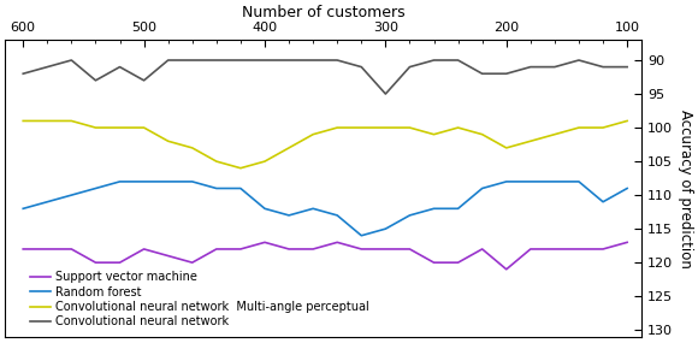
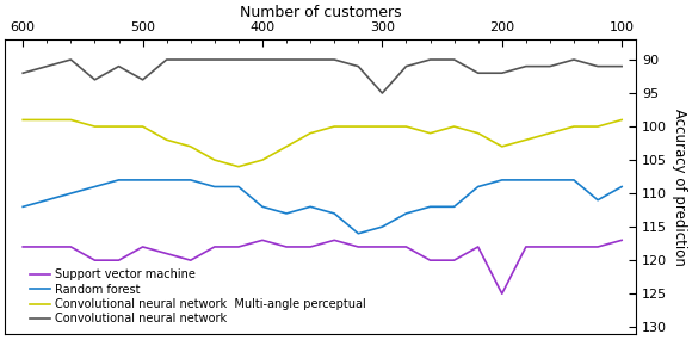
Support vector machine/200: 121 -> 125
